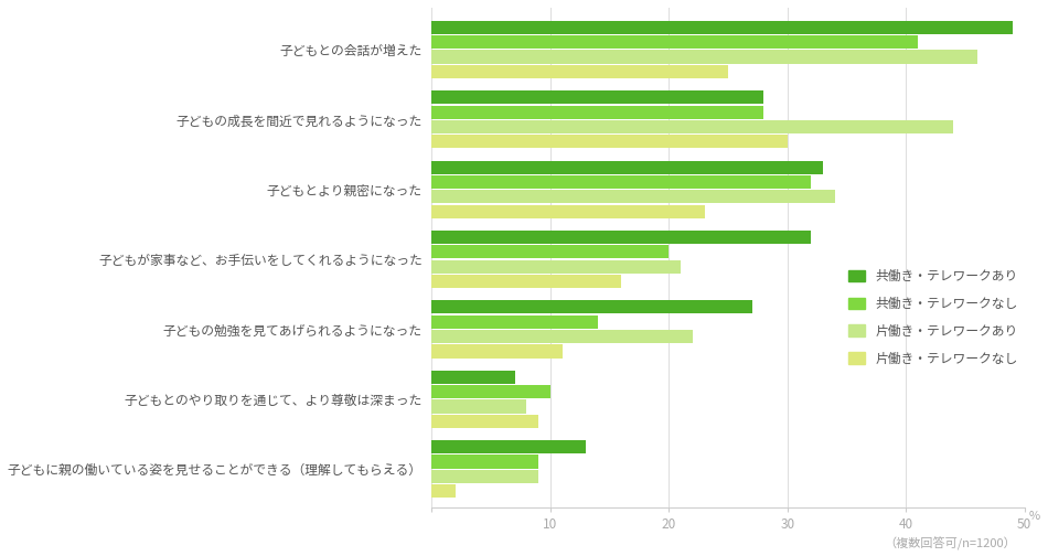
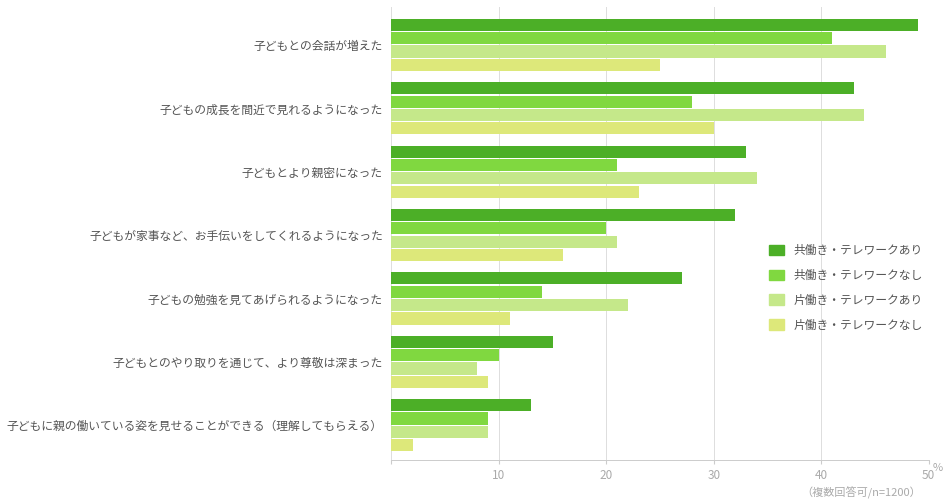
共働き・テレワークあり/子どもの成長を間近で見れるようになった: 28 -> 43
共働き・テレワークなし/子どもとより親密になった: 32 -> 21
共働き・テレワークあり/子どもとのやり取りを通じて、より尊敬は深まった: 7 -> 15
